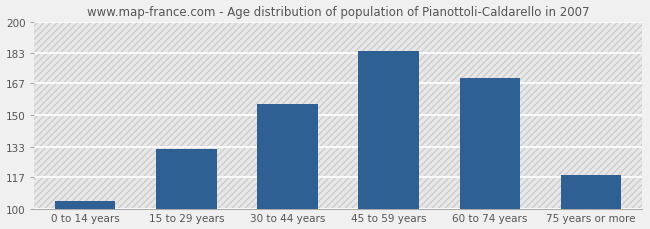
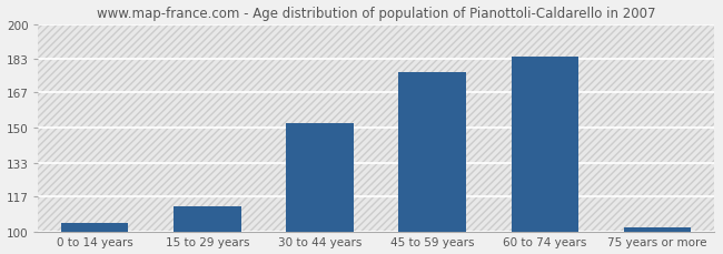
15 to 29 years: 132 -> 112
30 to 44 years: 156 -> 152
45 to 59 years: 184 -> 177
60 to 74 years: 170 -> 184
75 years or more: 118 -> 102
